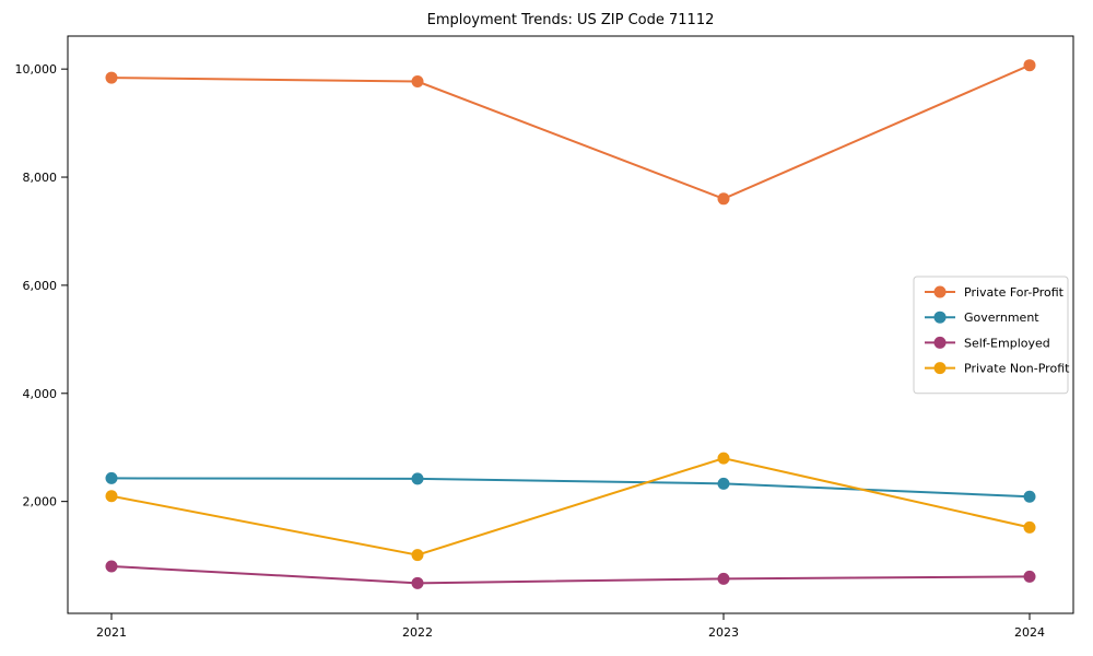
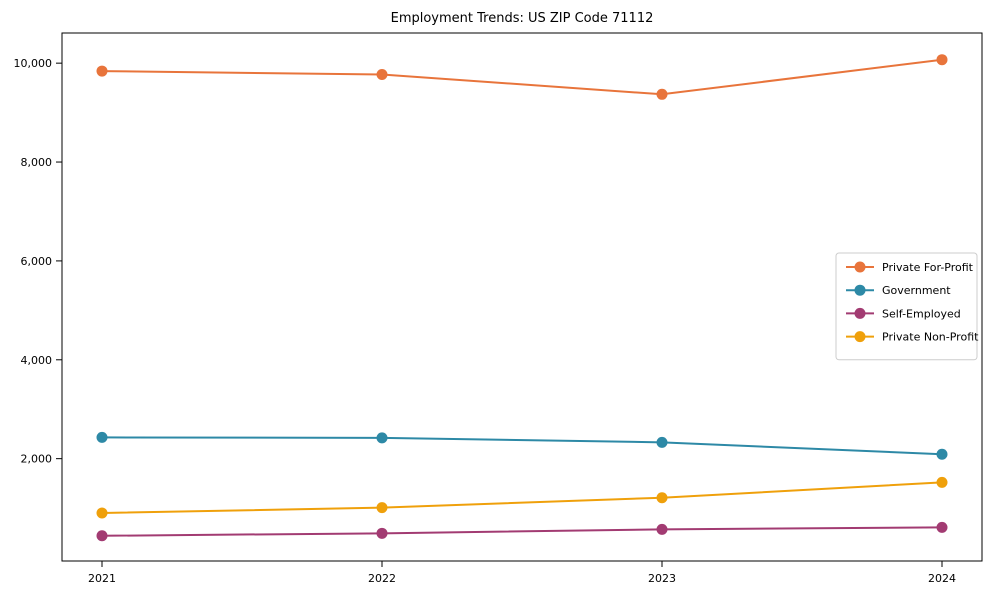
Self-Employed/2021: 800 -> 400
Private Non-Profit/2021: 2100 -> 900
Private For-Profit/2023: 7600 -> 9400
Private Non-Profit/2023: 2800 -> 1200
